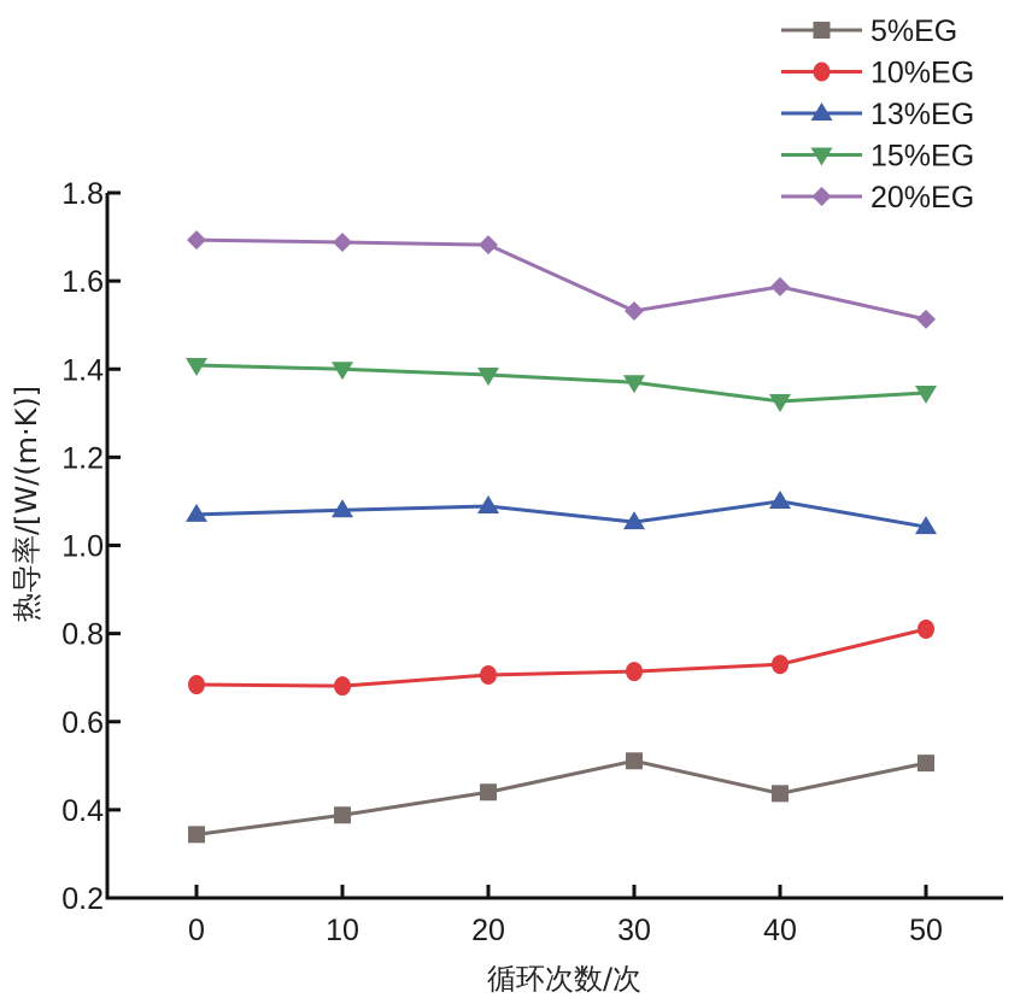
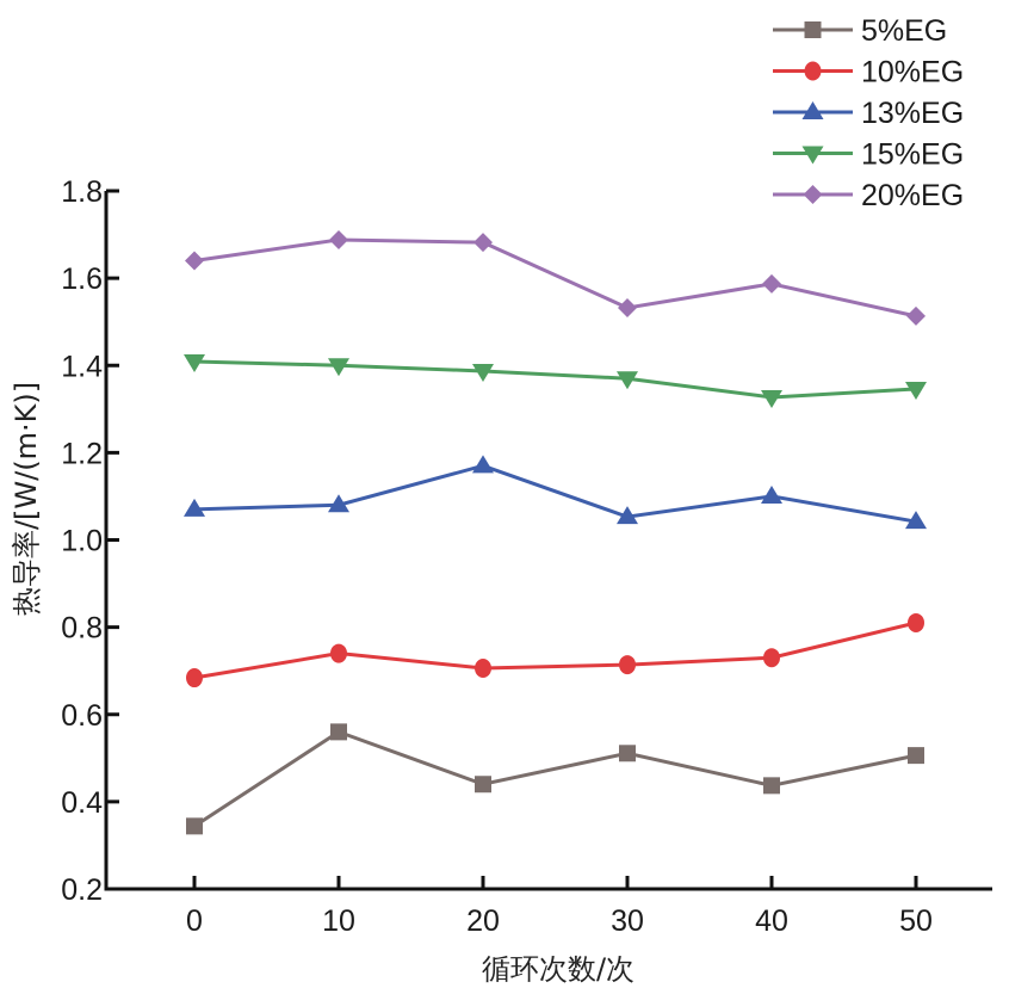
20%EG/0: 1.69 -> 1.64
5%EG/10: 0.39 -> 0.56
10%EG/10: 0.68 -> 0.74
13%EG/20: 1.09 -> 1.17
